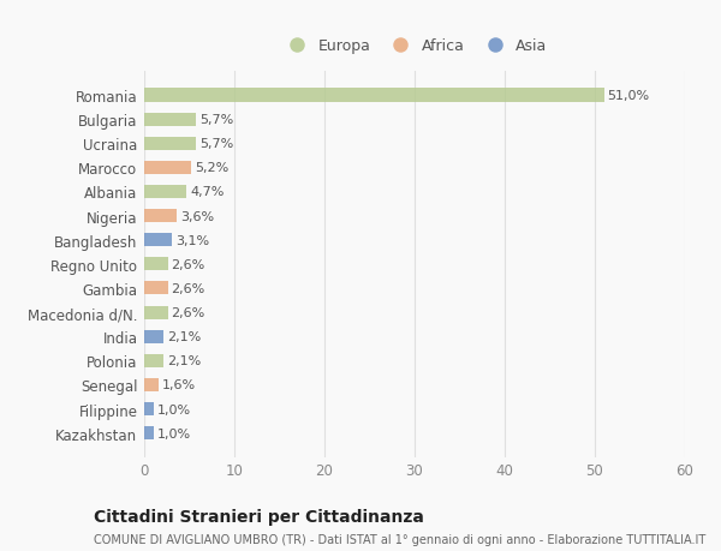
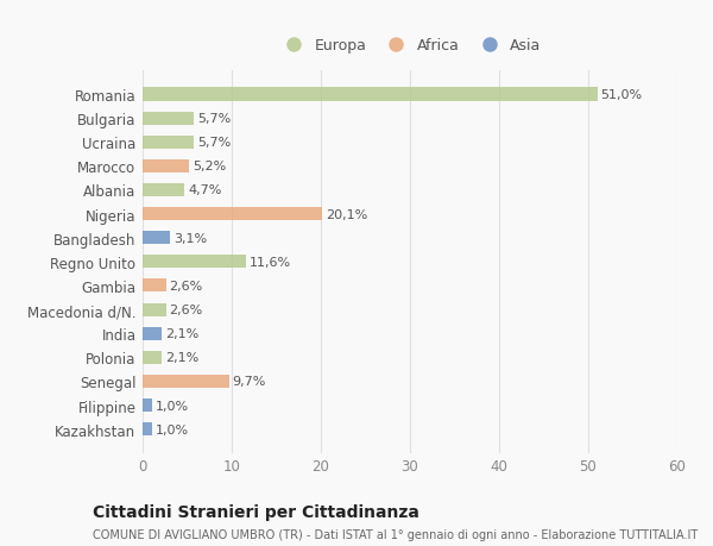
Nigeria: 3,6% -> 20,1%
Regno Unito: 2,6% -> 11,6%
Senegal: 1,6% -> 9,7%
